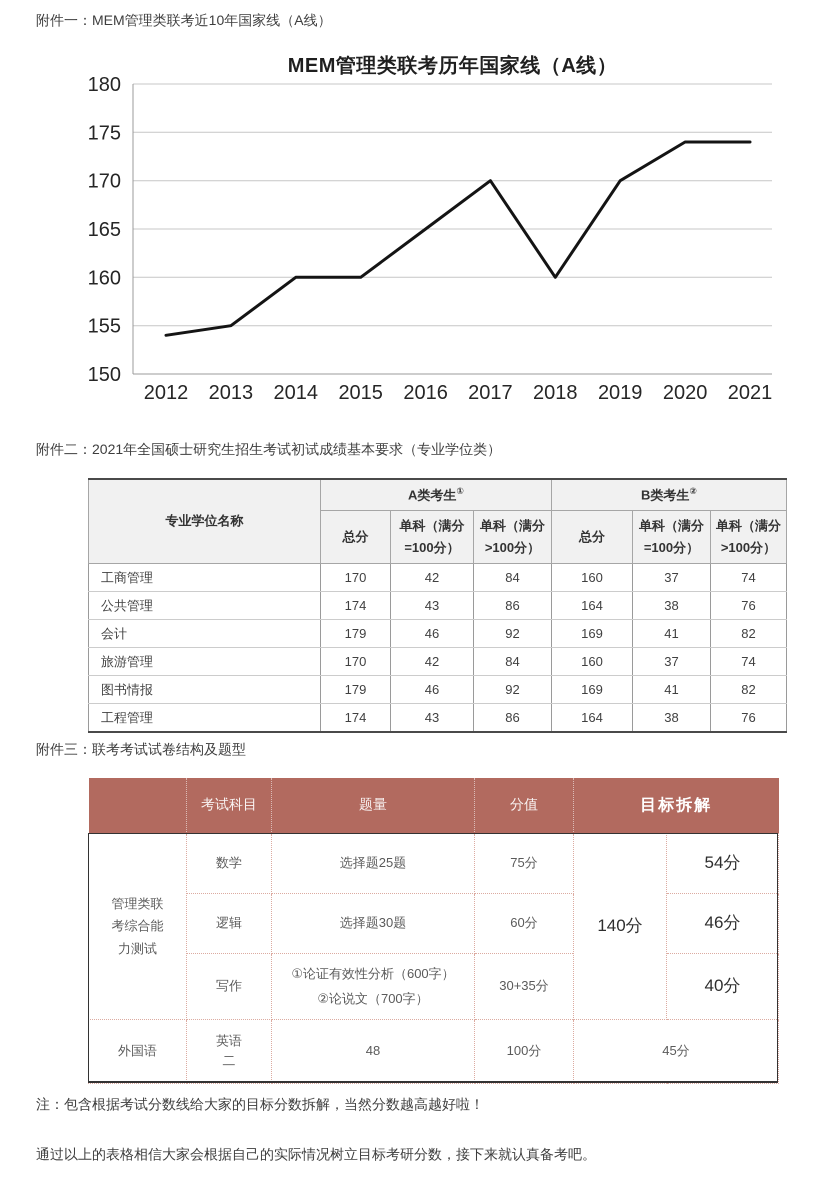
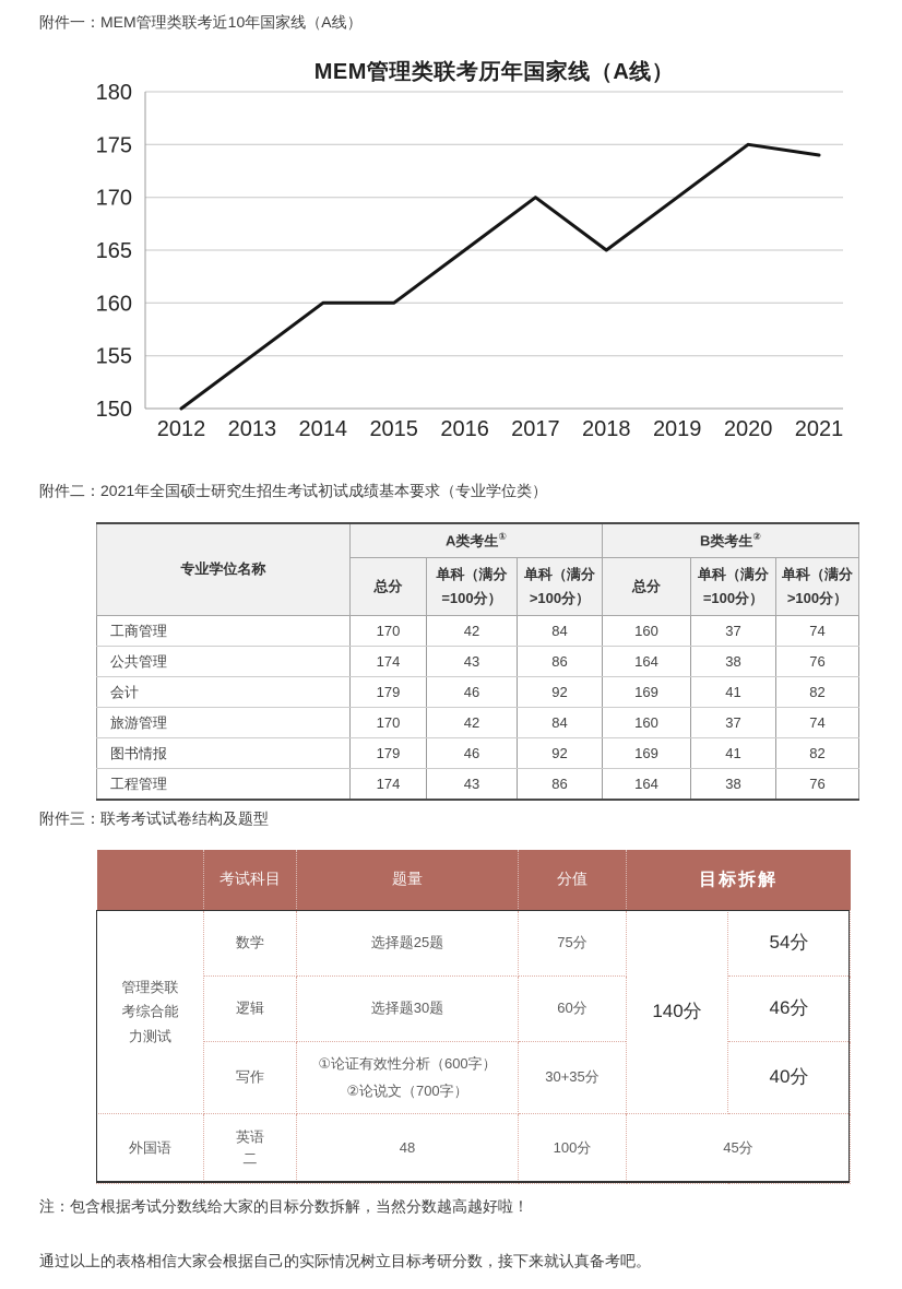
2012: 154 -> 150
2018: 160 -> 165
2020: 174 -> 175
